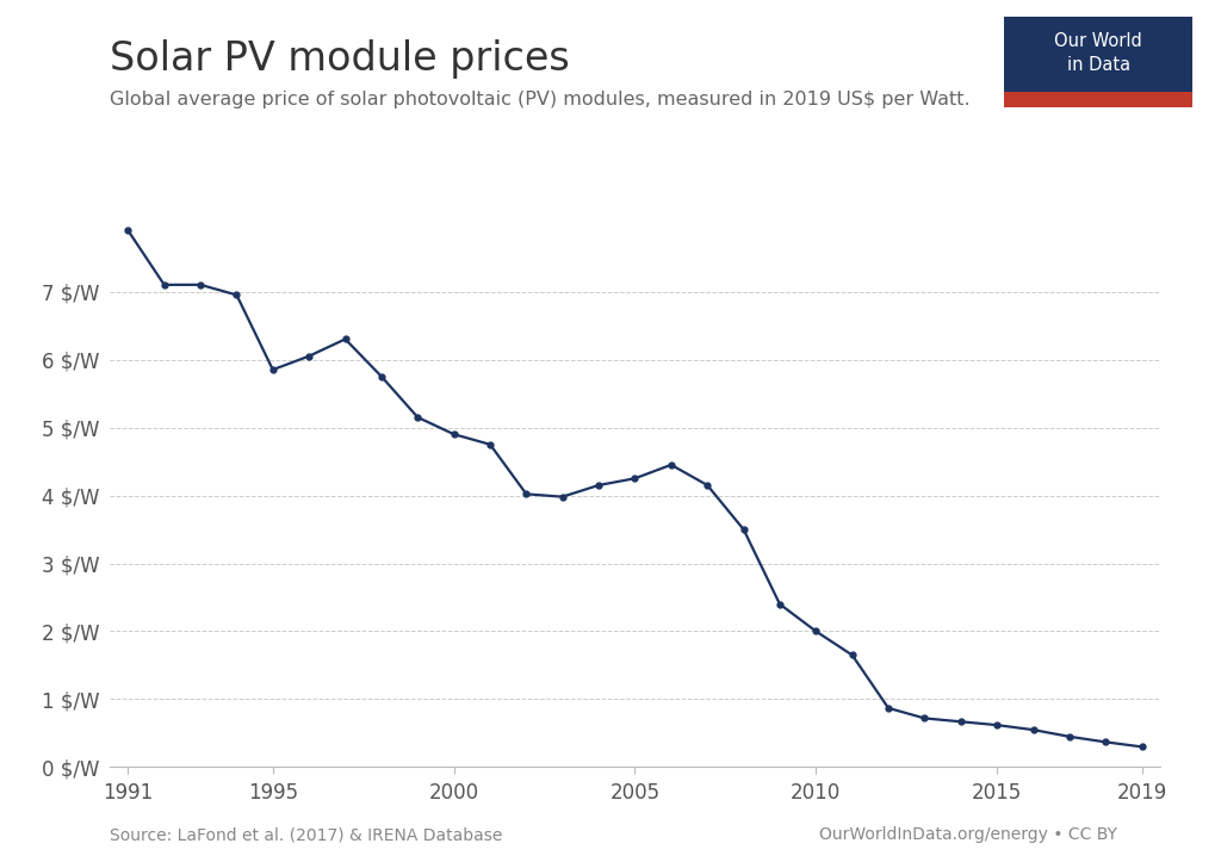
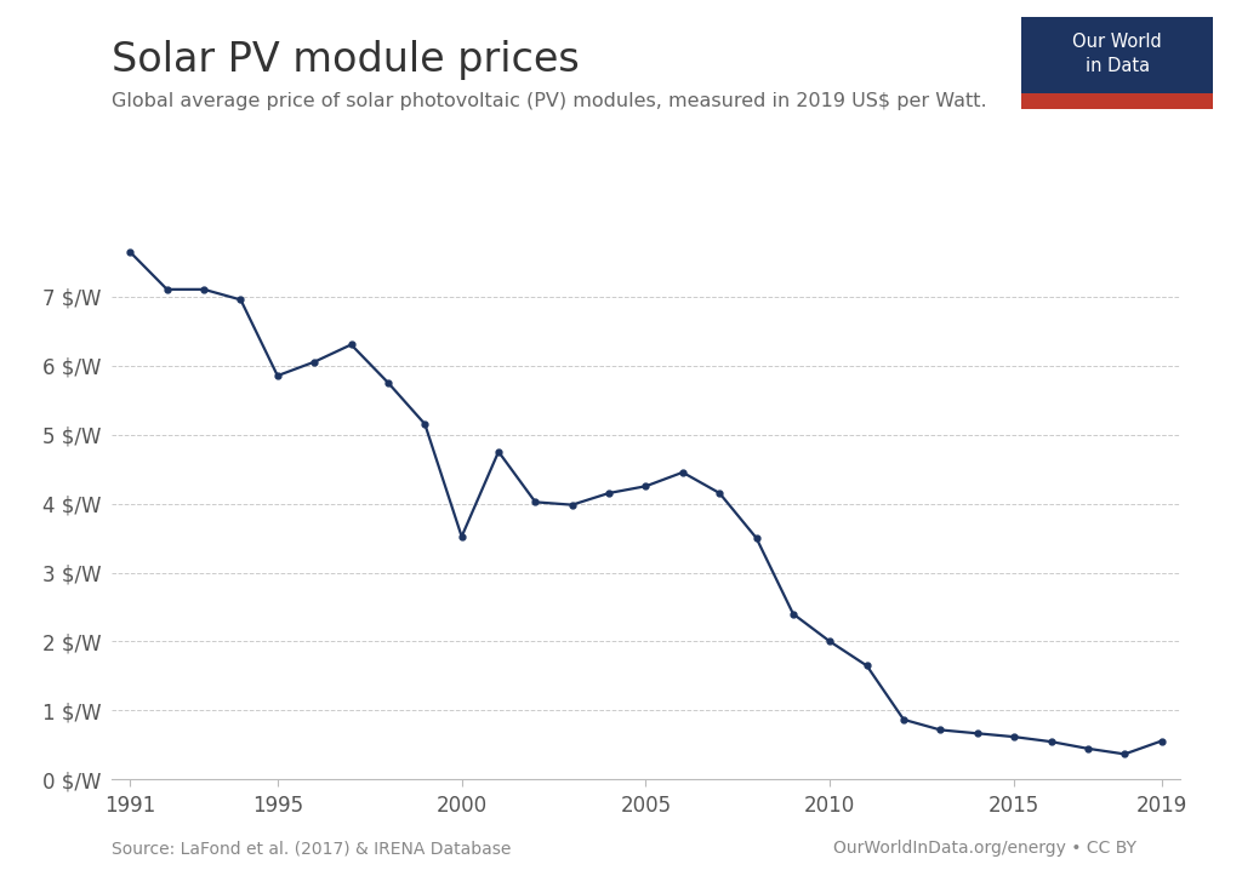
1991: 7.90 $/W -> 7.64 $/W
2000: 4.90 $/W -> 3.52 $/W
2019: 0.30 $/W -> 0.56 $/W
